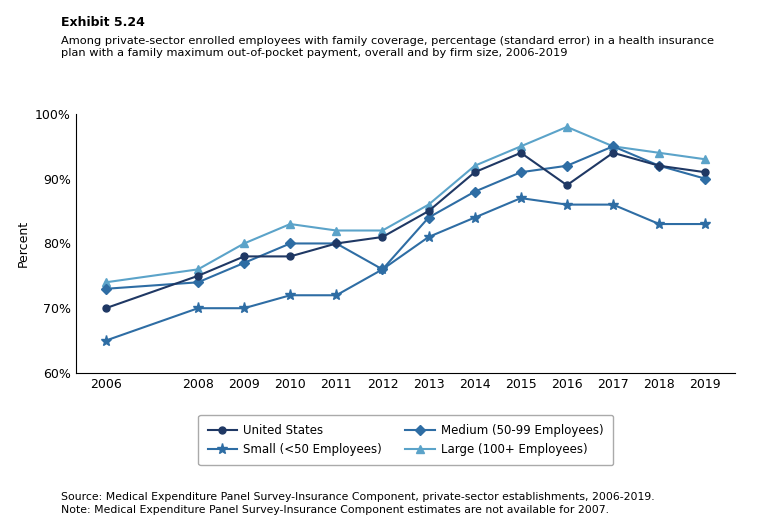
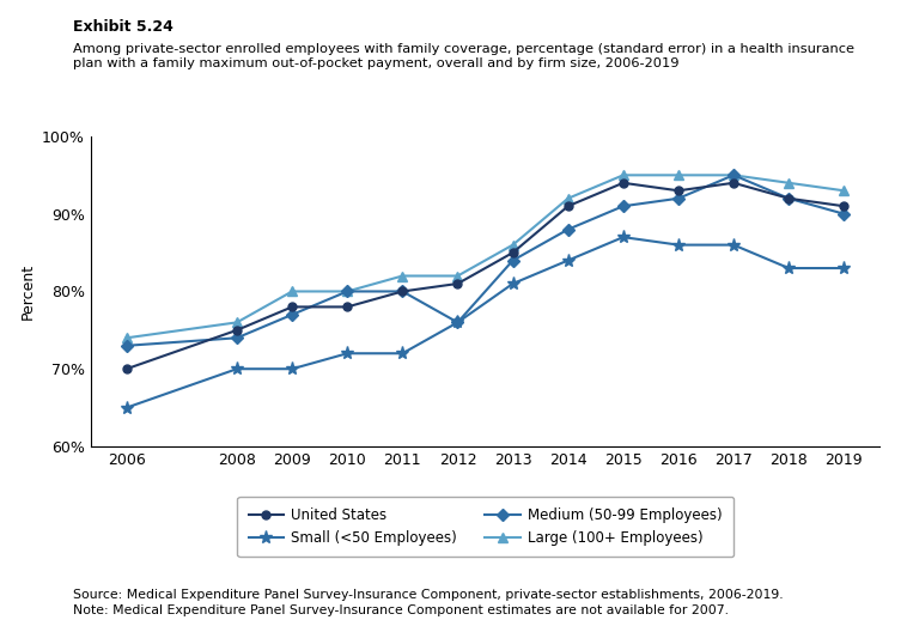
Large (100+ Employees)/2010: 83% -> 80%
United States/2016: 89% -> 93%
Large (100+ Employees)/2016: 98% -> 95%
